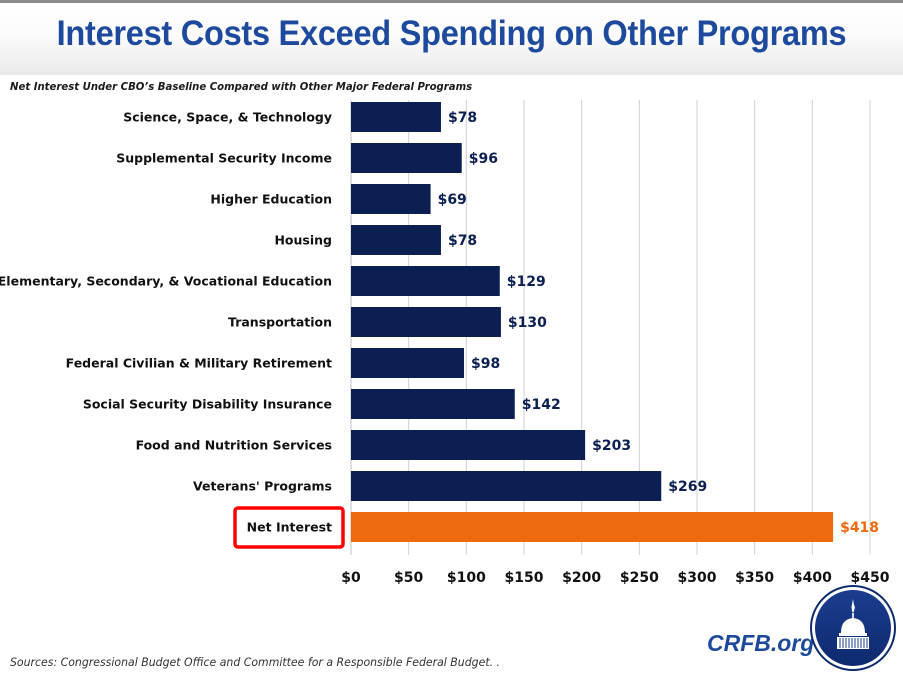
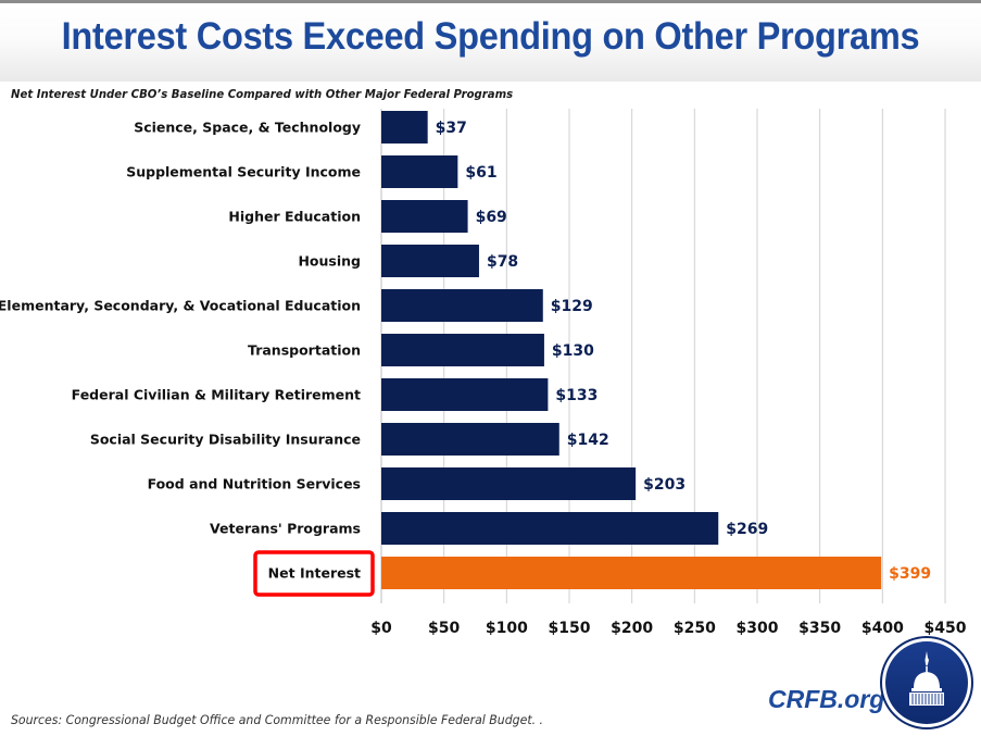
Science, Space, & Technology: $78 -> $37
Supplemental Security Income: $96 -> $61
Federal Civilian & Military Retirement: $98 -> $133
Net Interest: $418 -> $399
